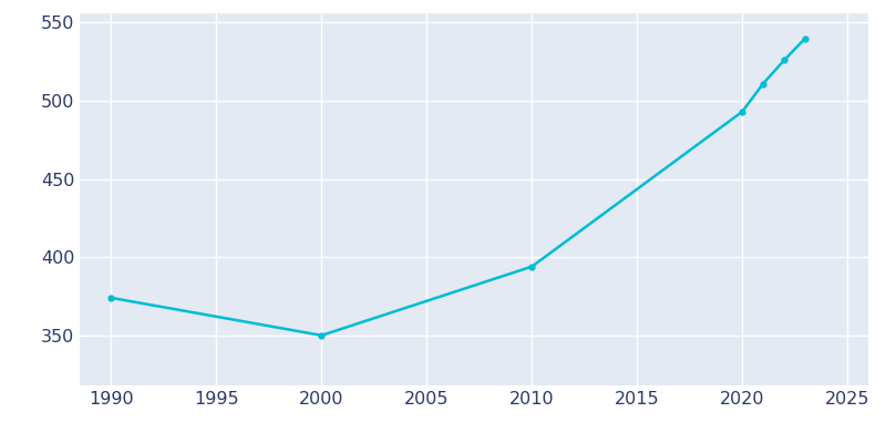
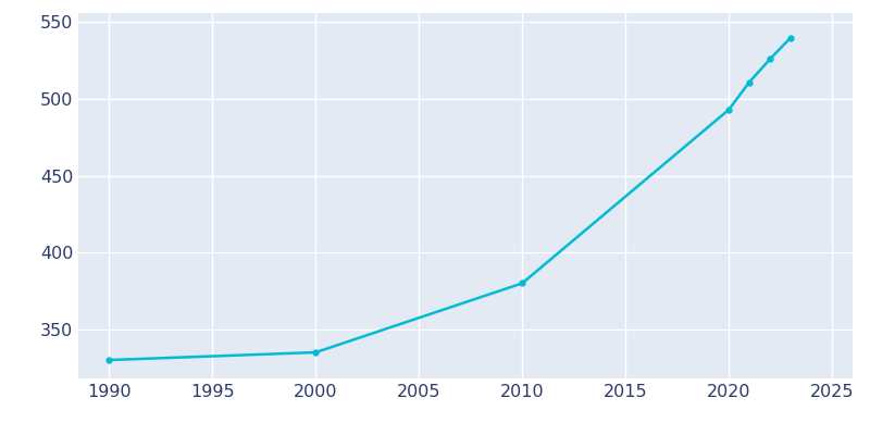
1990: 374 -> 330
2000: 350 -> 335
2010: 394 -> 380
